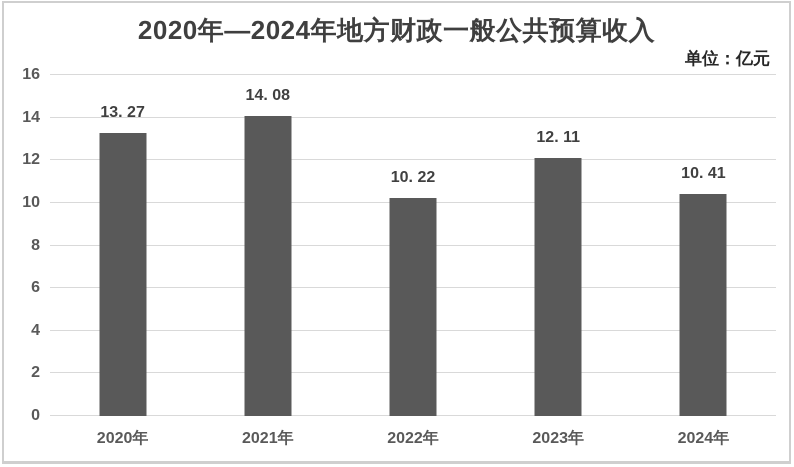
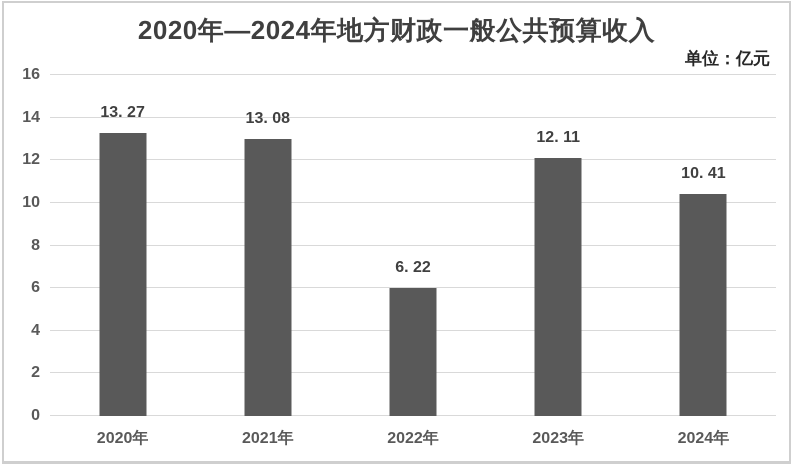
2021年: 14 -> 13
2022年: 10 -> 6
